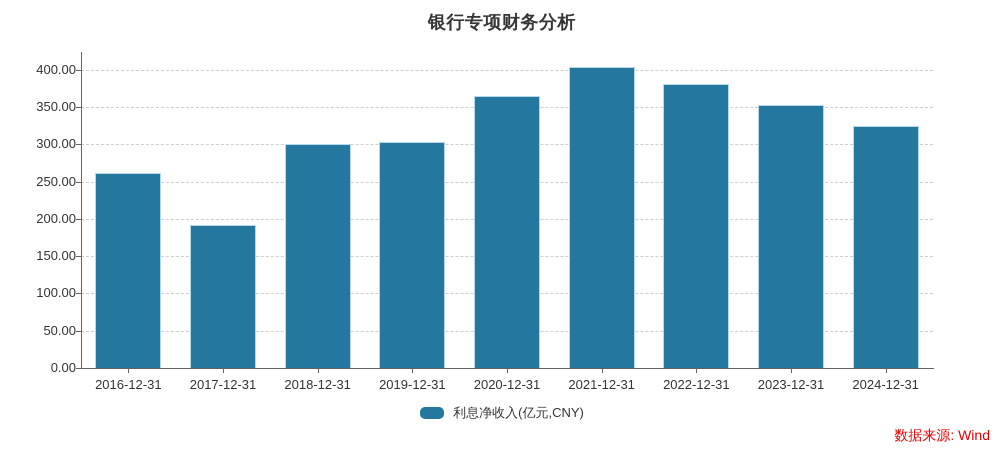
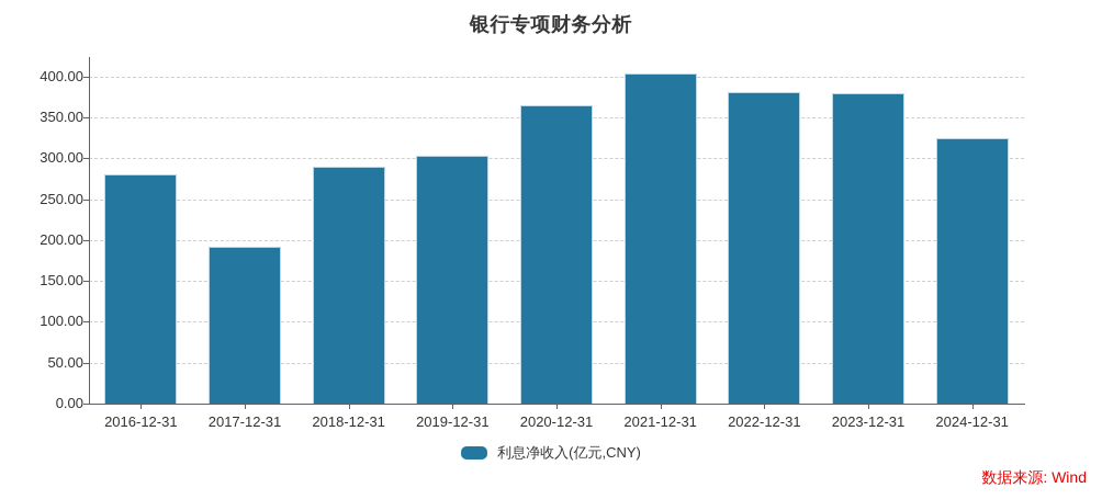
2016-12-31: 260 -> 280
2018-12-31: 300 -> 290
2023-12-31: 350 -> 380
